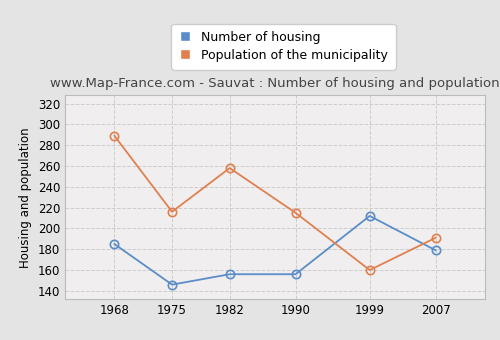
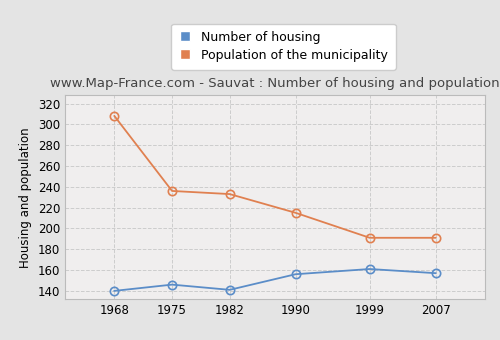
Number of housing/1968: 185 -> 140
Population of the municipality/1968: 289 -> 308
Population of the municipality/1975: 216 -> 236
Number of housing/1982: 156 -> 141
Population of the municipality/1982: 258 -> 233
Number of housing/1999: 212 -> 161
Population of the municipality/1999: 160 -> 191
Number of housing/2007: 179 -> 157
